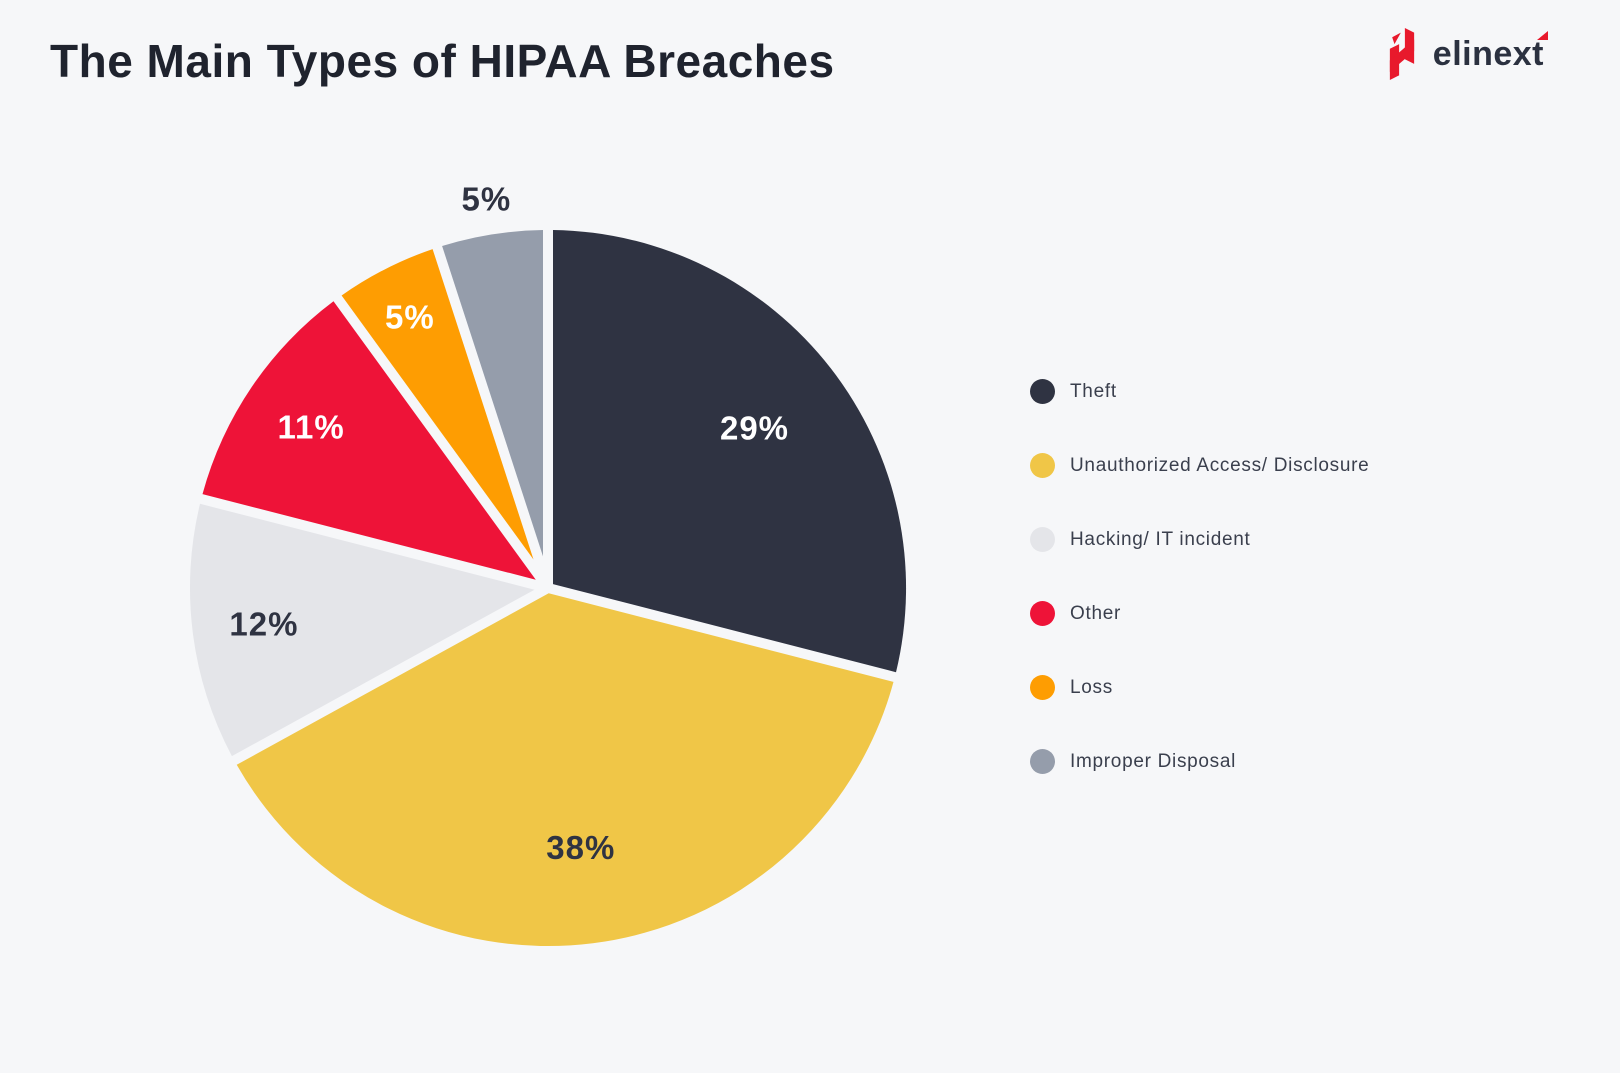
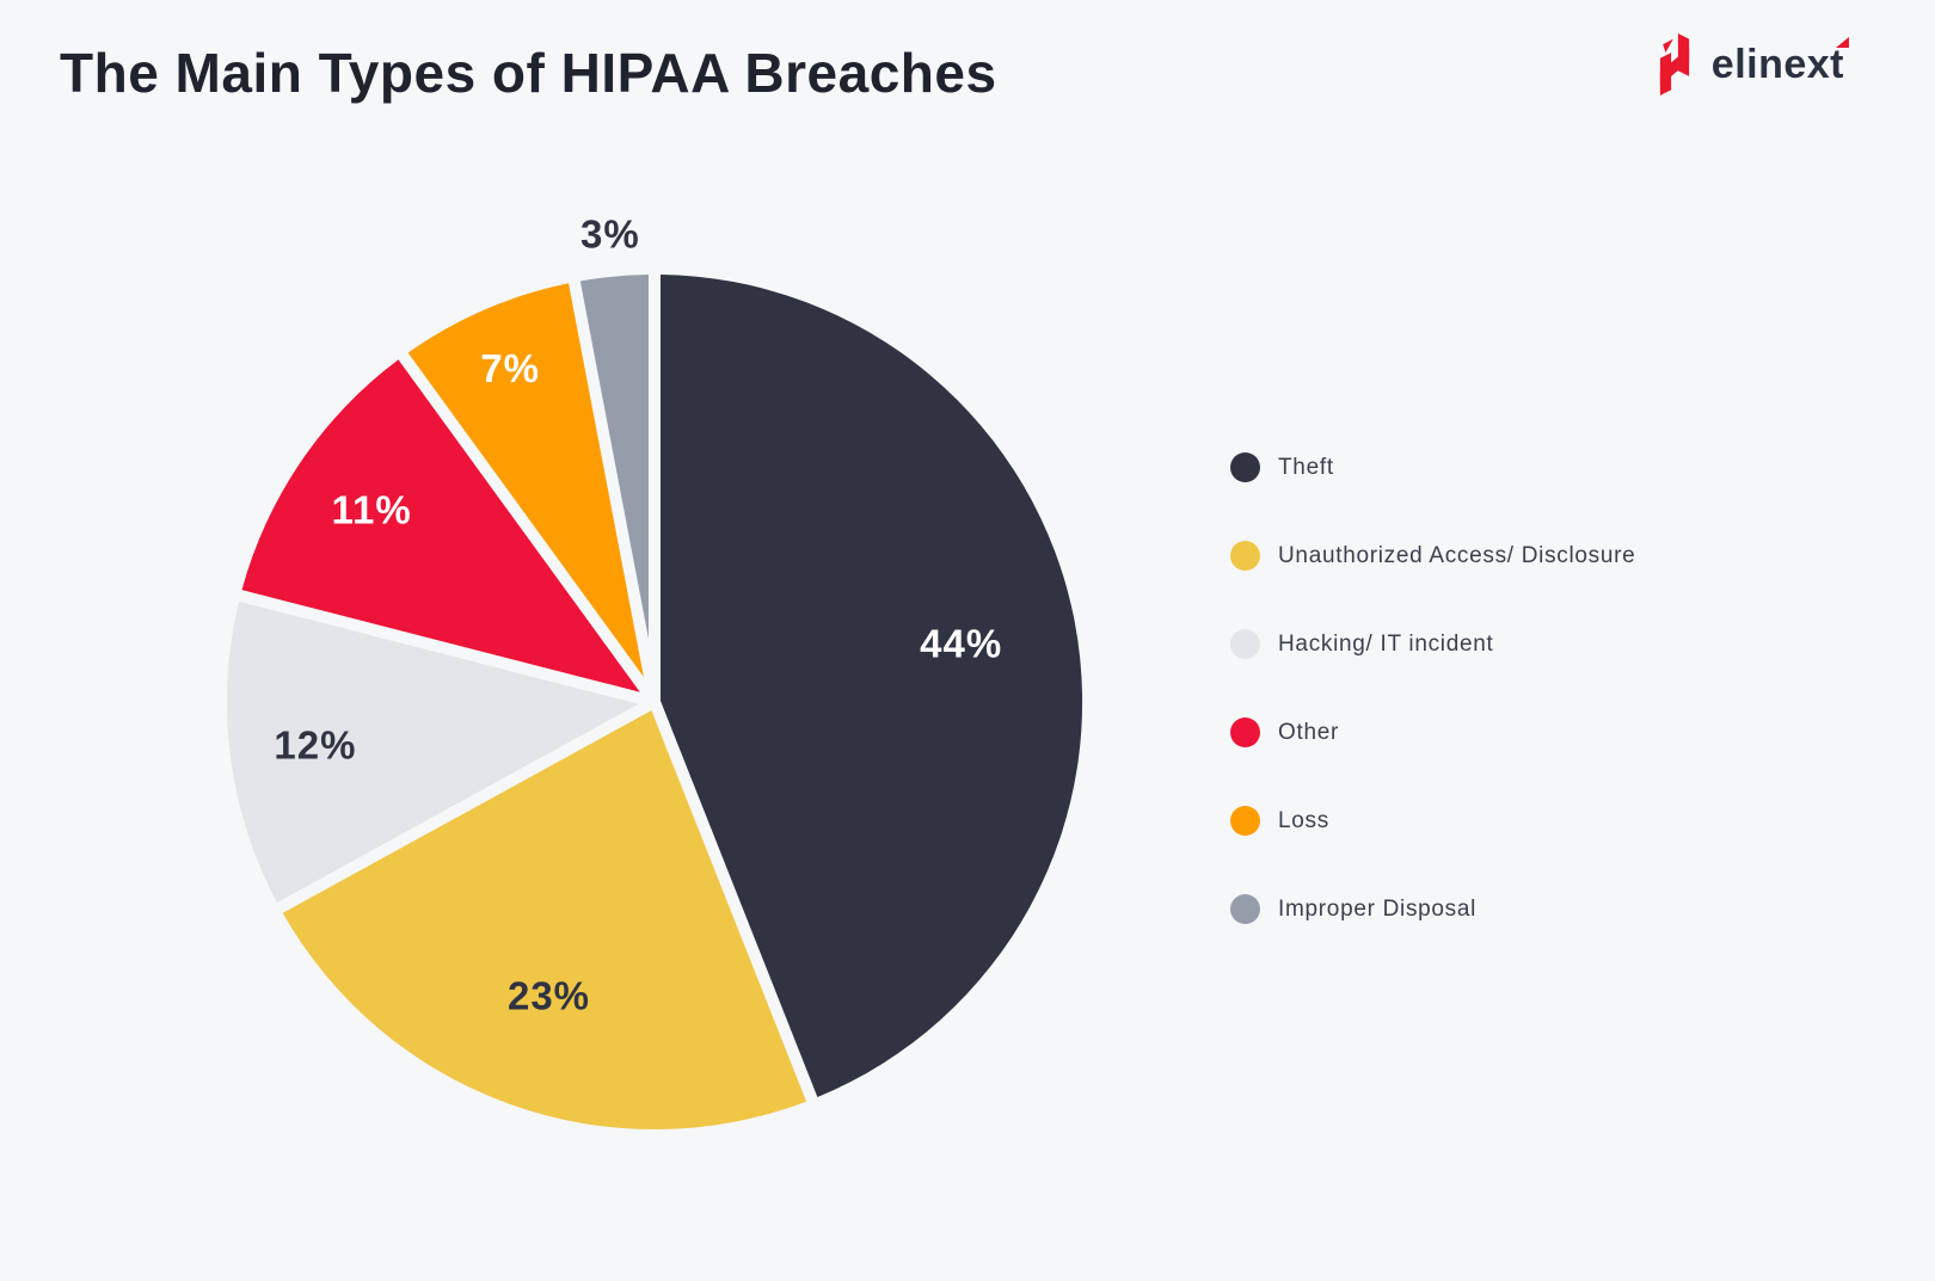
Theft: 29% -> 44%
Unauthorized Access/ Disclosure: 38% -> 23%
Loss: 5% -> 7%
Improper Disposal: 5% -> 3%
